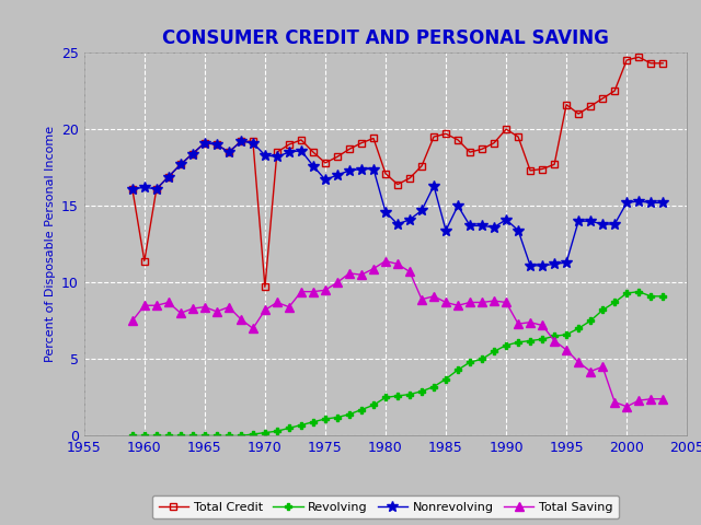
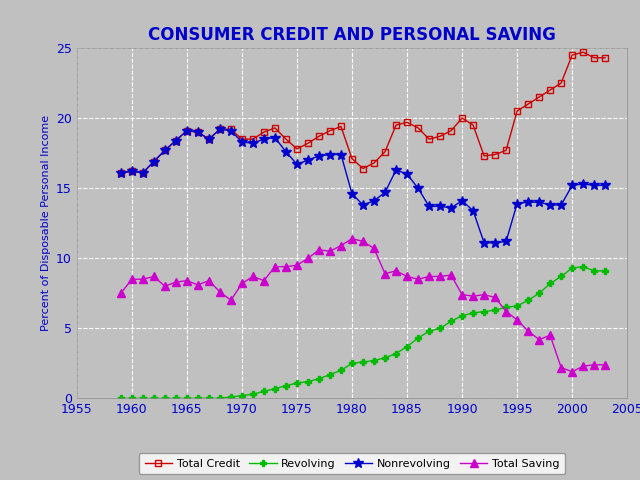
Total Credit/1960: 11.4 -> 16.2
Total Credit/1970: 9.7 -> 18.5
Nonrevolving/1985: 13.4 -> 16.0
Total Saving/1990: 8.7 -> 7.4
Total Credit/1995: 21.6 -> 20.5
Nonrevolving/1995: 11.3 -> 13.9
